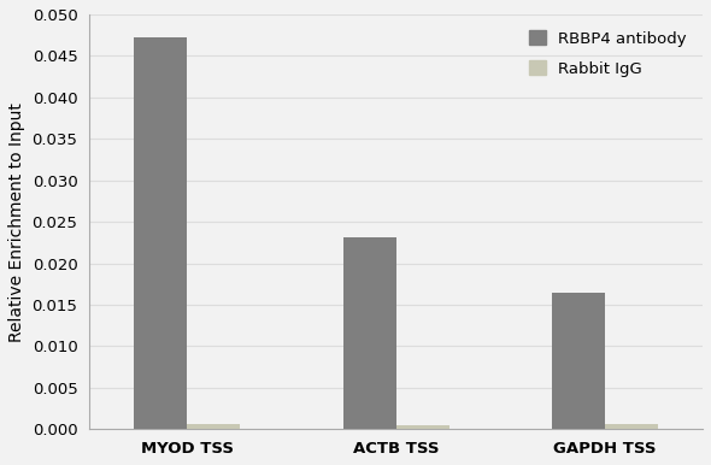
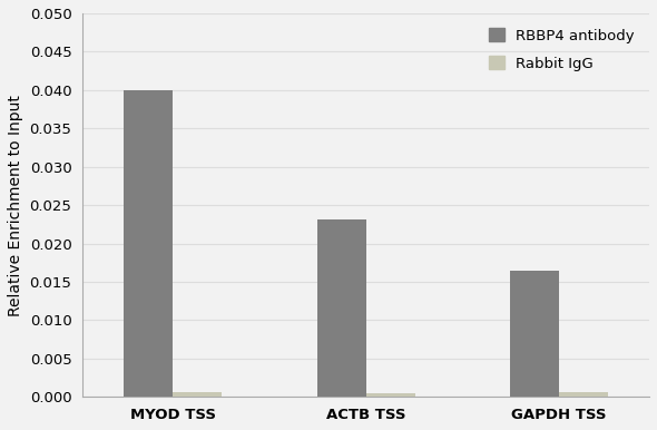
RBBP4 antibody/MYOD TSS: 0.0472 -> 0.0400
